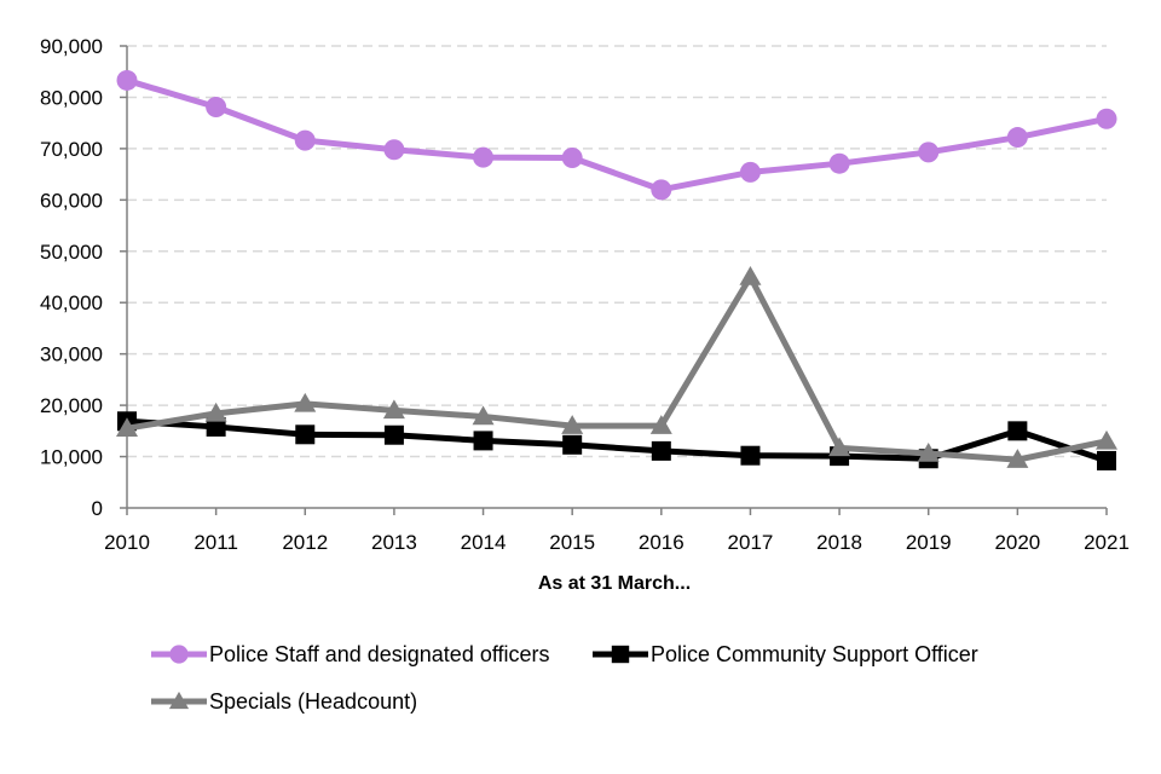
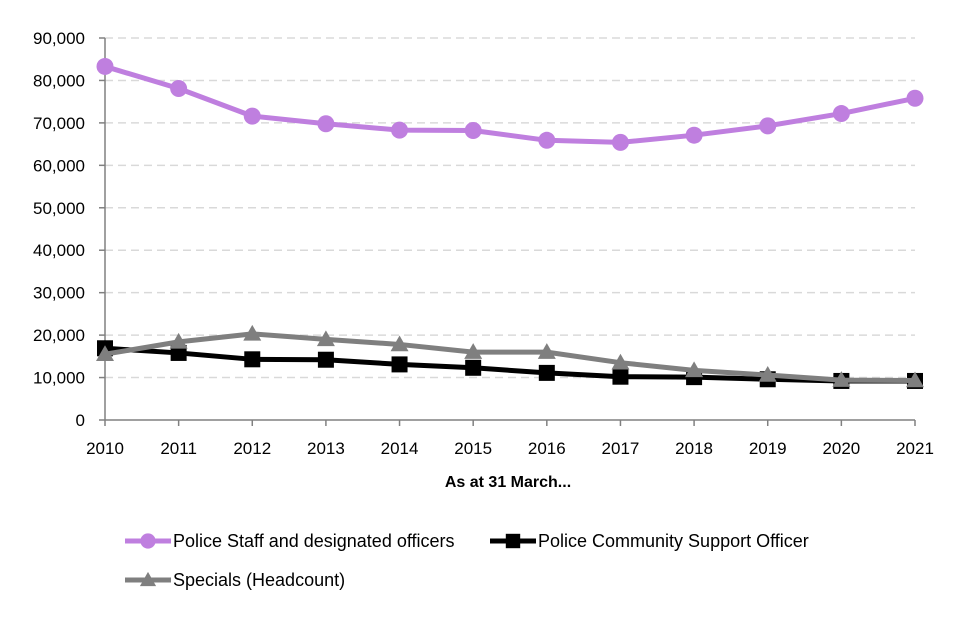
Police Staff and designated officers/2016: 62000 -> 66000
Specials (Headcount)/2017: 45000 -> 14000
Police Community Support Officer/2020: 15000 -> 9000
Specials (Headcount)/2021: 13000 -> 9000
